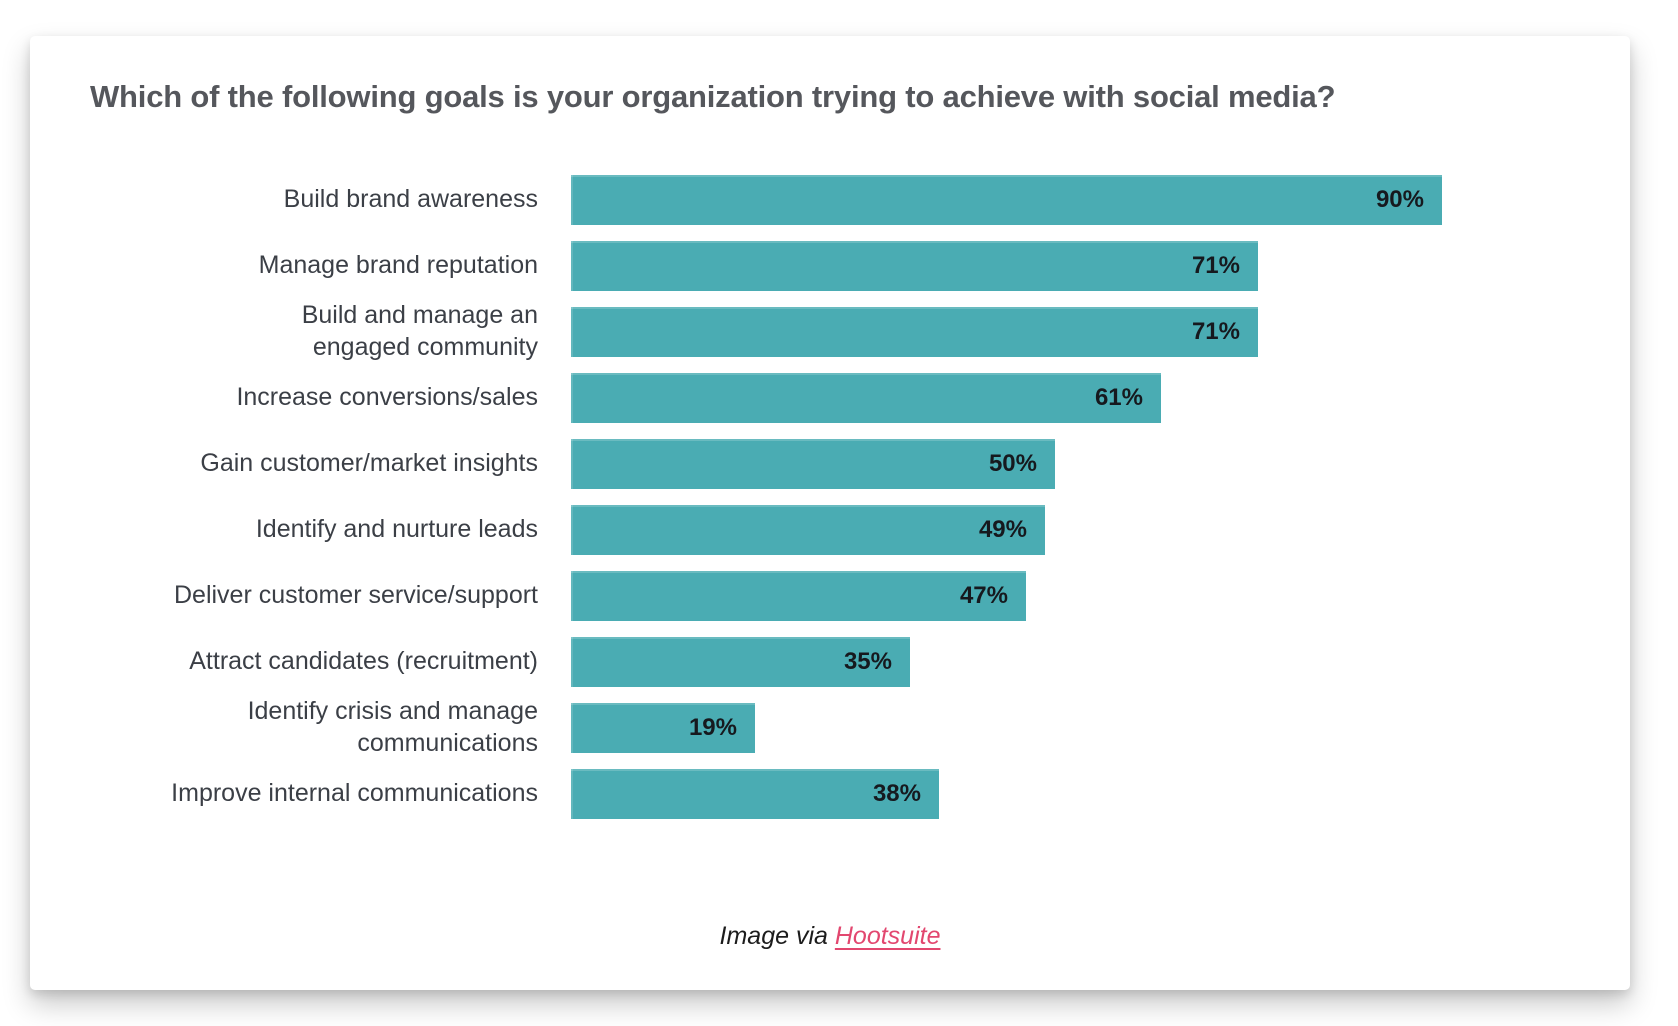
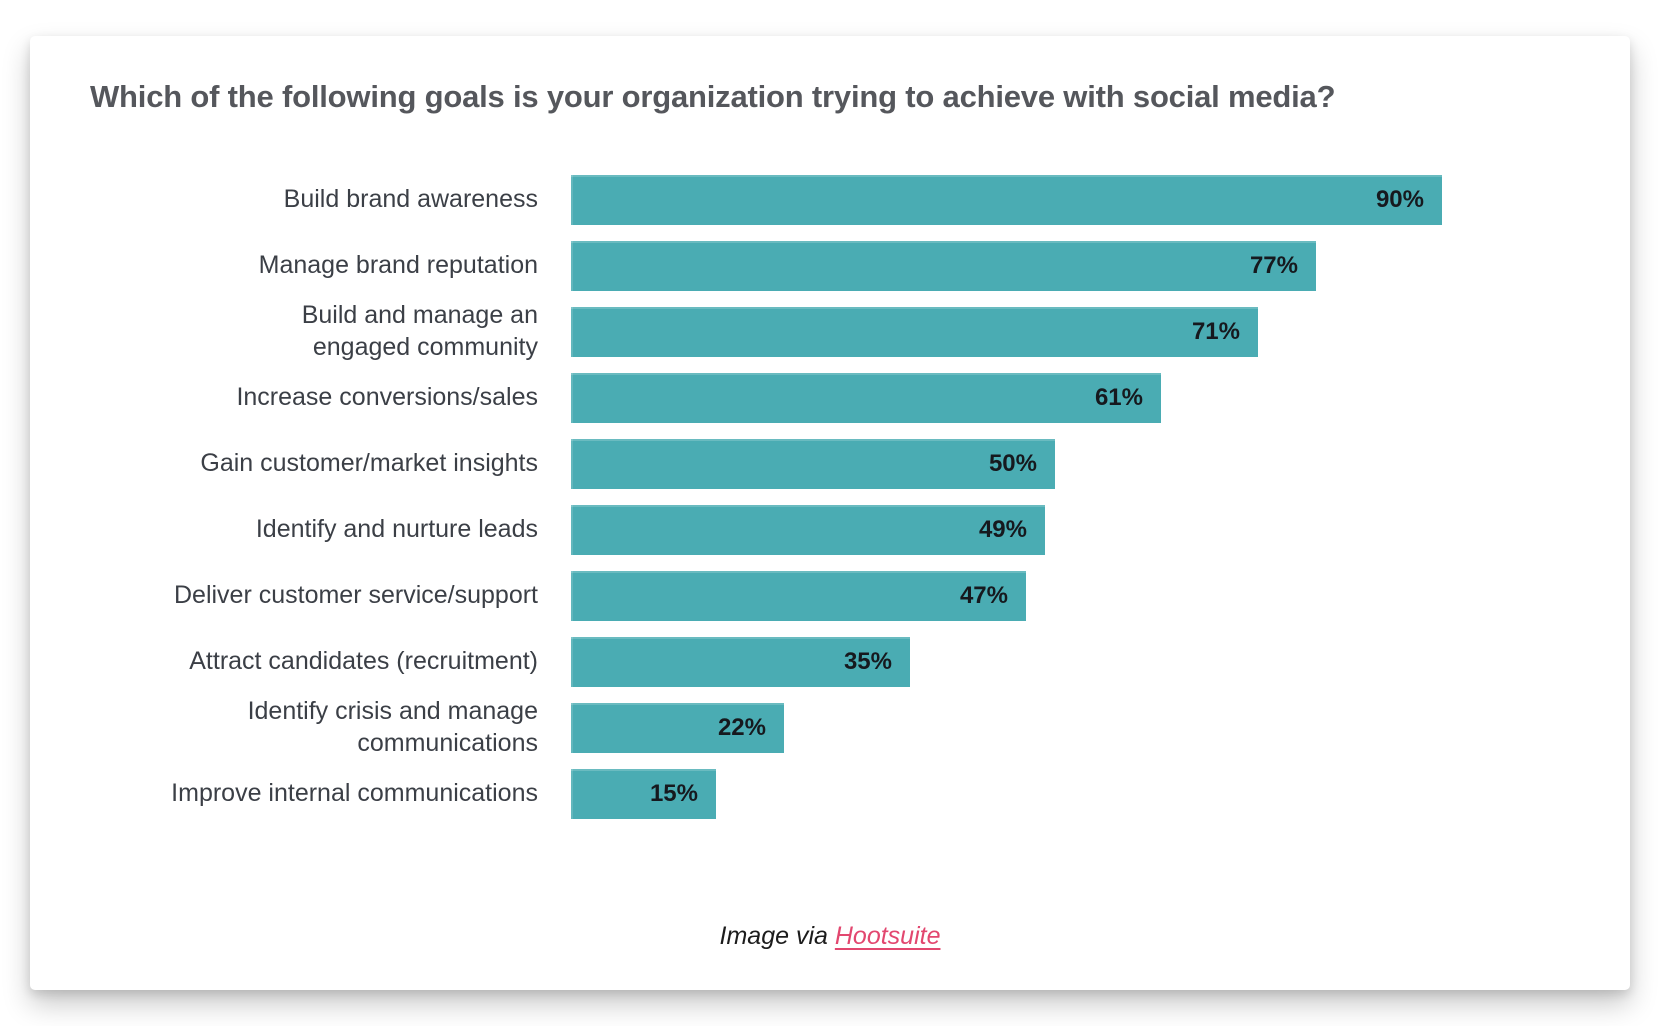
Manage brand reputation: 71% -> 77%
Identify crisis and manage communications: 19% -> 22%
Improve internal communications: 38% -> 15%
